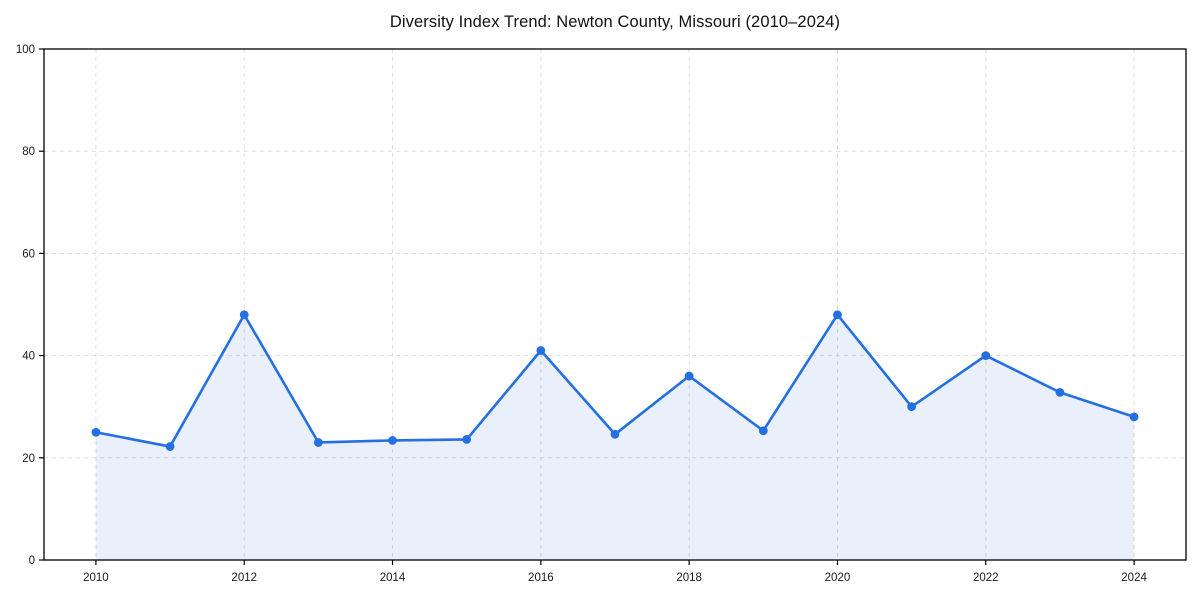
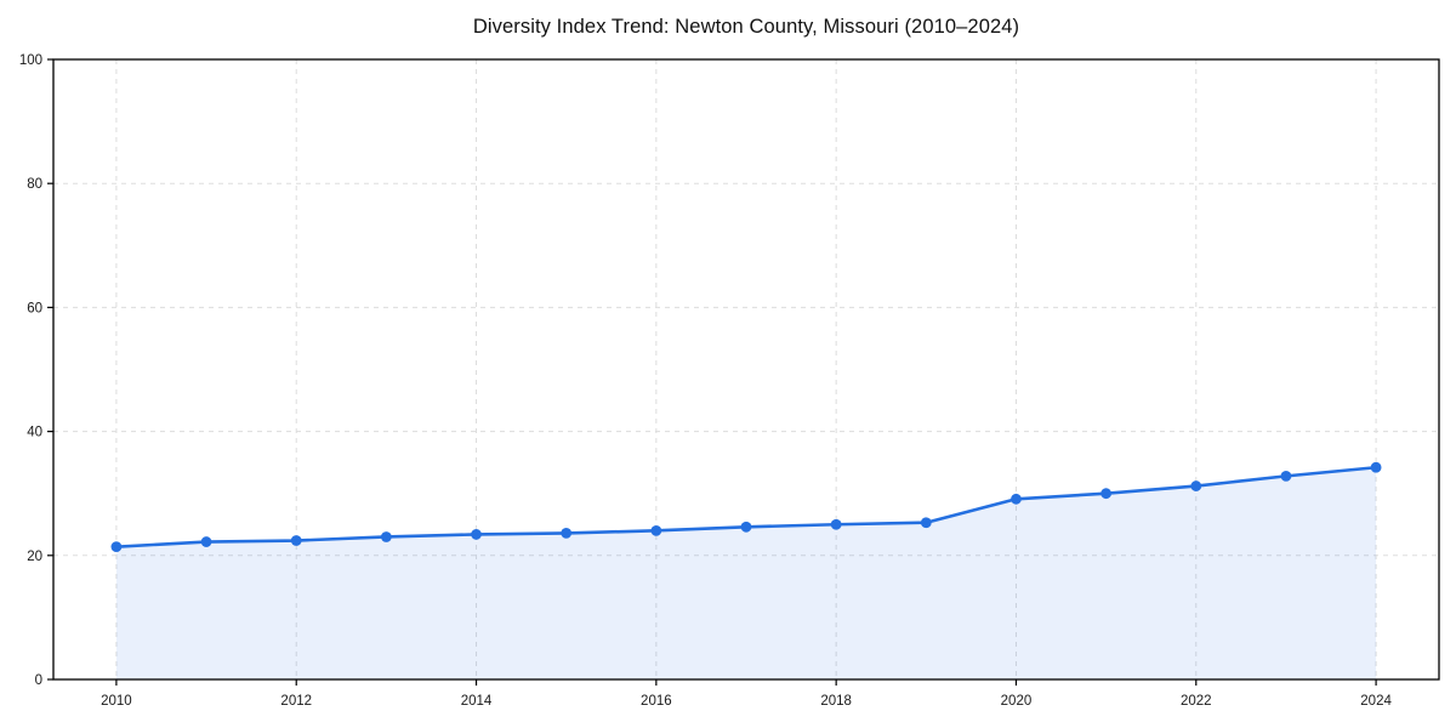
2010: 25 -> 21
2012: 48 -> 22
2016: 41 -> 24
2018: 36 -> 25
2020: 48 -> 29
2022: 40 -> 31
2024: 28 -> 34
